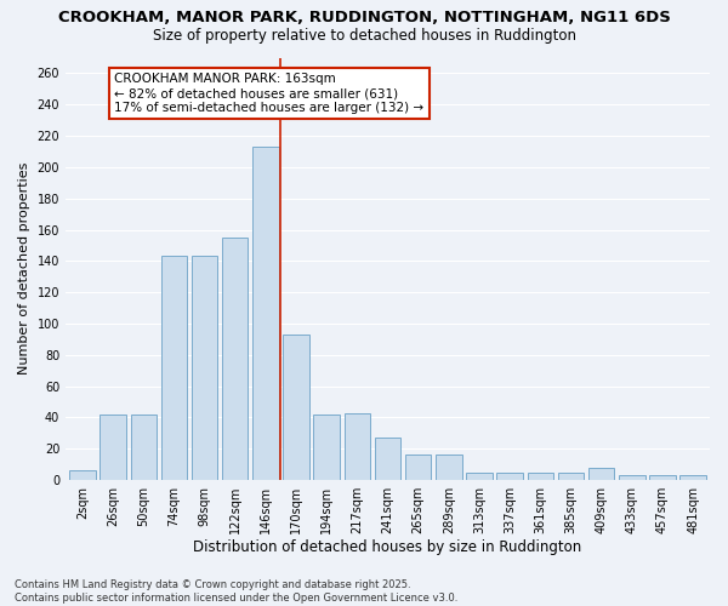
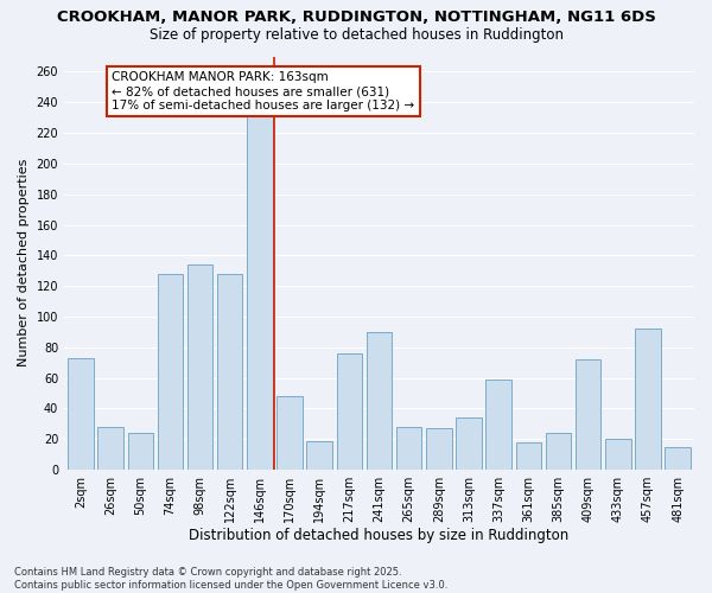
2sqm: 6 -> 73
26sqm: 42 -> 28
50sqm: 42 -> 24
74sqm: 143 -> 128
98sqm: 143 -> 134
122sqm: 155 -> 128
146sqm: 213 -> 232
170sqm: 93 -> 48
194sqm: 42 -> 19
217sqm: 43 -> 76
241sqm: 27 -> 90
265sqm: 16 -> 28
289sqm: 16 -> 27
313sqm: 5 -> 34
337sqm: 5 -> 59
361sqm: 5 -> 18
385sqm: 5 -> 24
409sqm: 8 -> 72
433sqm: 3 -> 20
457sqm: 3 -> 92
481sqm: 3 -> 15
